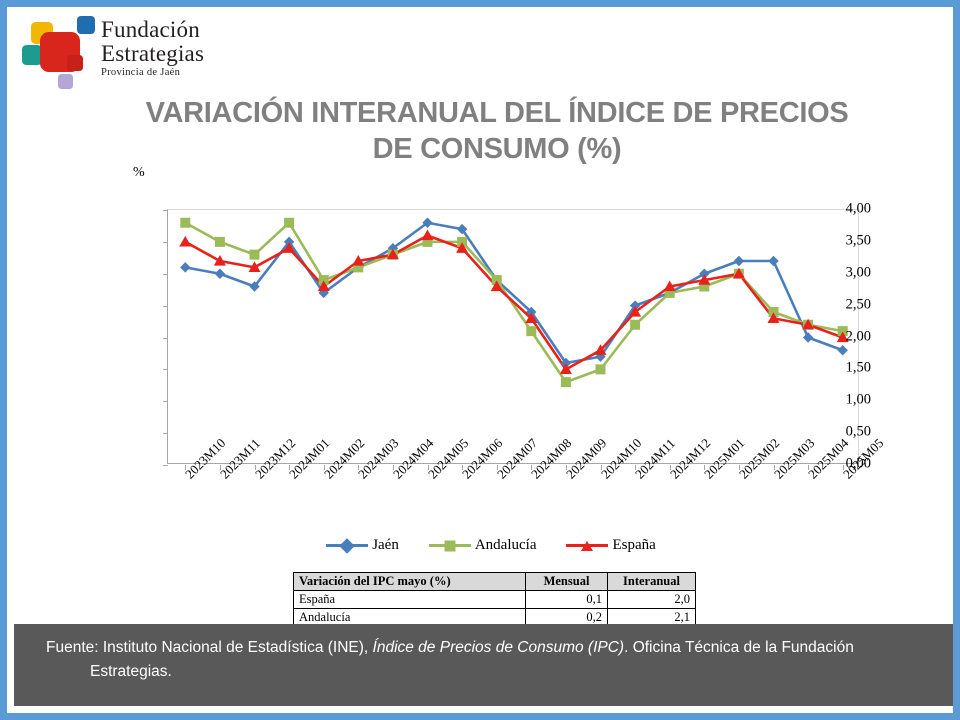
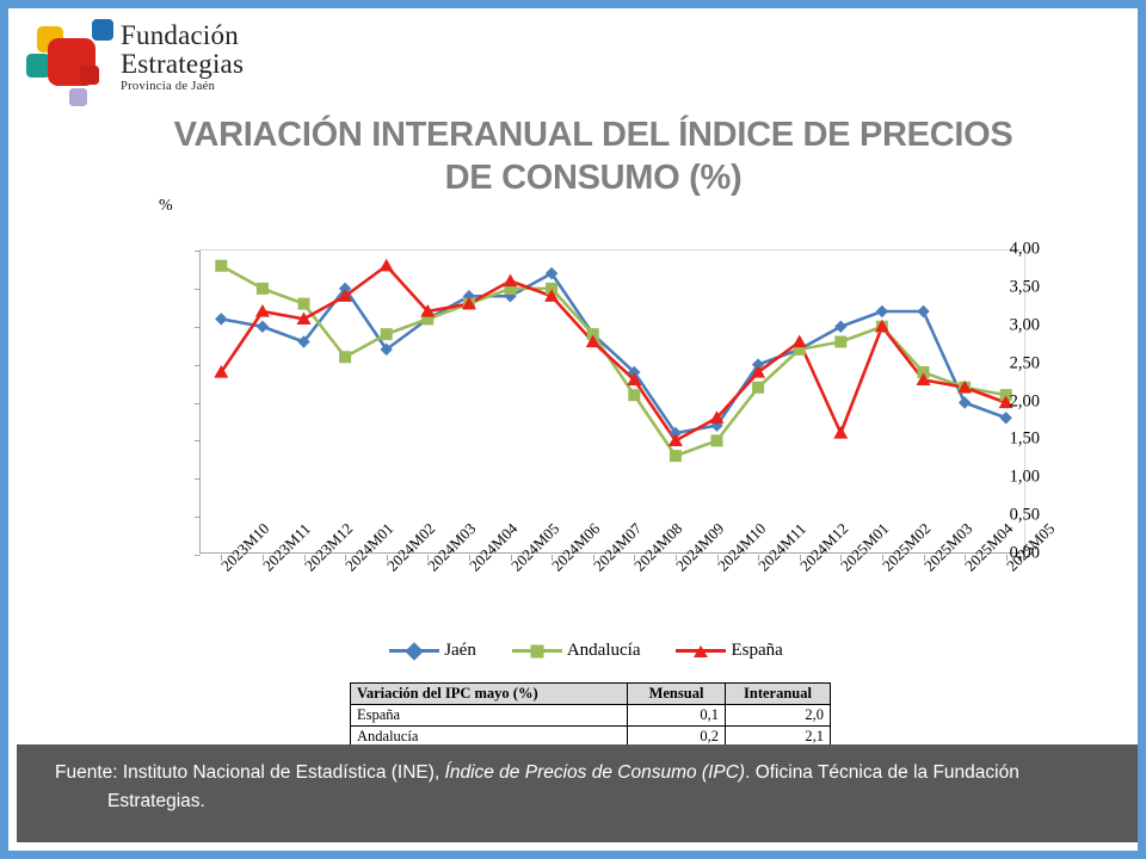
España/2023M10: 3,5 -> 2,4
Andalucía/2024M01: 3,8 -> 2,6
España/2024M02: 2,8 -> 3,8
Jaén/2024M05: 3,8 -> 3,4
España/2025M01: 2,9 -> 1,6
